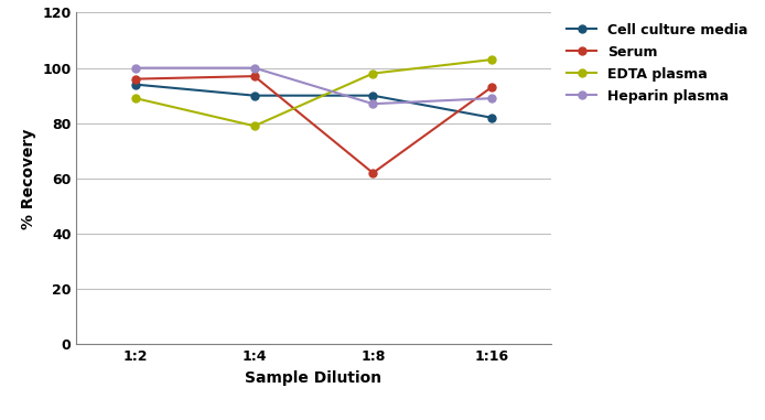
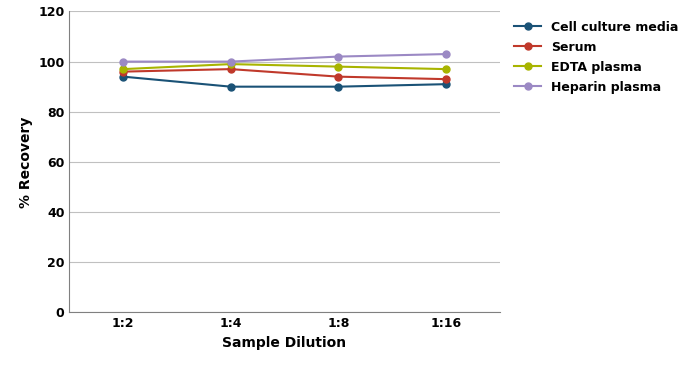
EDTA plasma/1:2: 89 -> 97
EDTA plasma/1:4: 79 -> 99
Serum/1:8: 62 -> 94
Heparin plasma/1:8: 87 -> 102
Cell culture media/1:16: 82 -> 91
EDTA plasma/1:16: 103 -> 97
Heparin plasma/1:16: 89 -> 103
